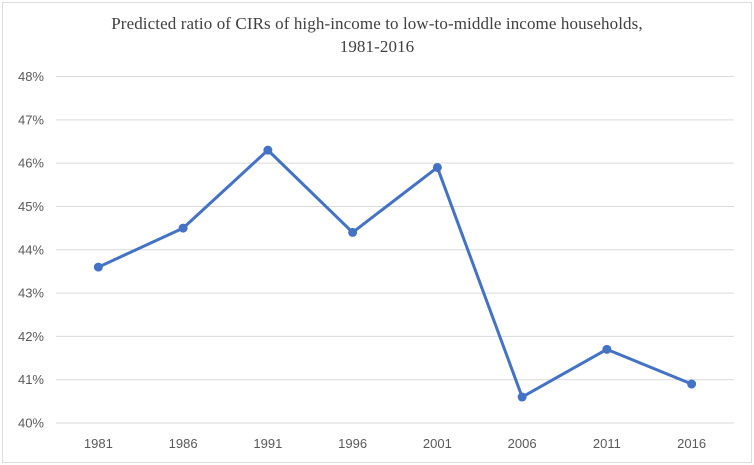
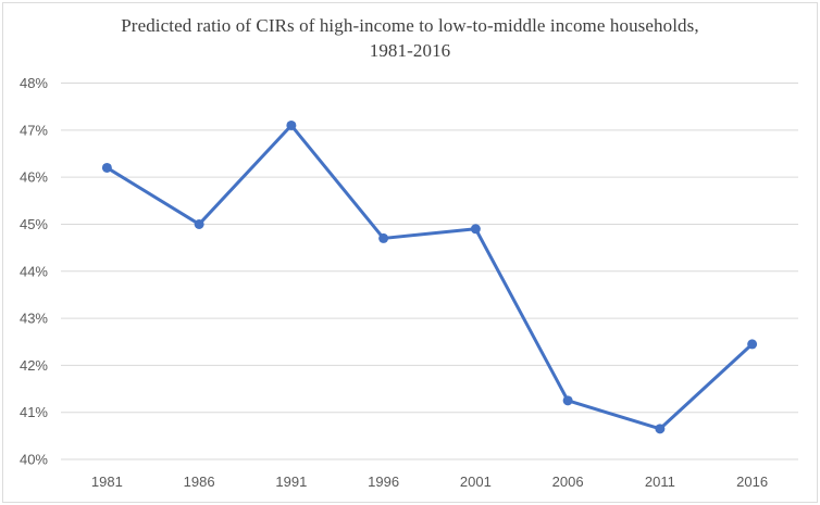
1981: 43.6% -> 46.2%
1986: 44.5% -> 45.0%
1991: 46.3% -> 47.1%
1996: 44.4% -> 44.7%
2001: 45.9% -> 44.9%
2006: 40.6% -> 41.2%
2011: 41.7% -> 40.6%
2016: 40.9% -> 42.5%
